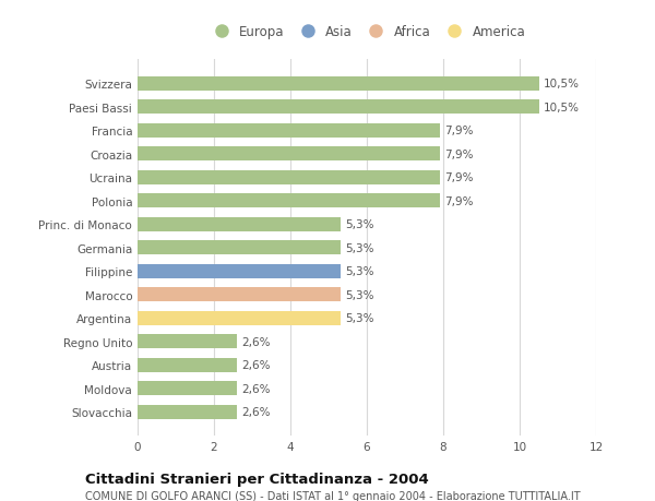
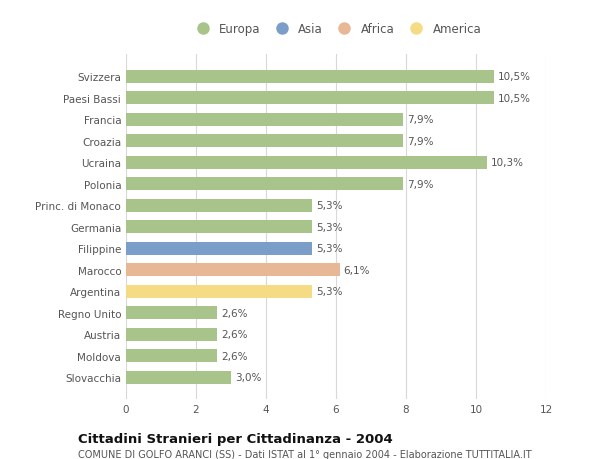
Ucraina: 7,9% -> 10,3%
Marocco: 5,3% -> 6,1%
Slovacchia: 2,6% -> 3,0%
